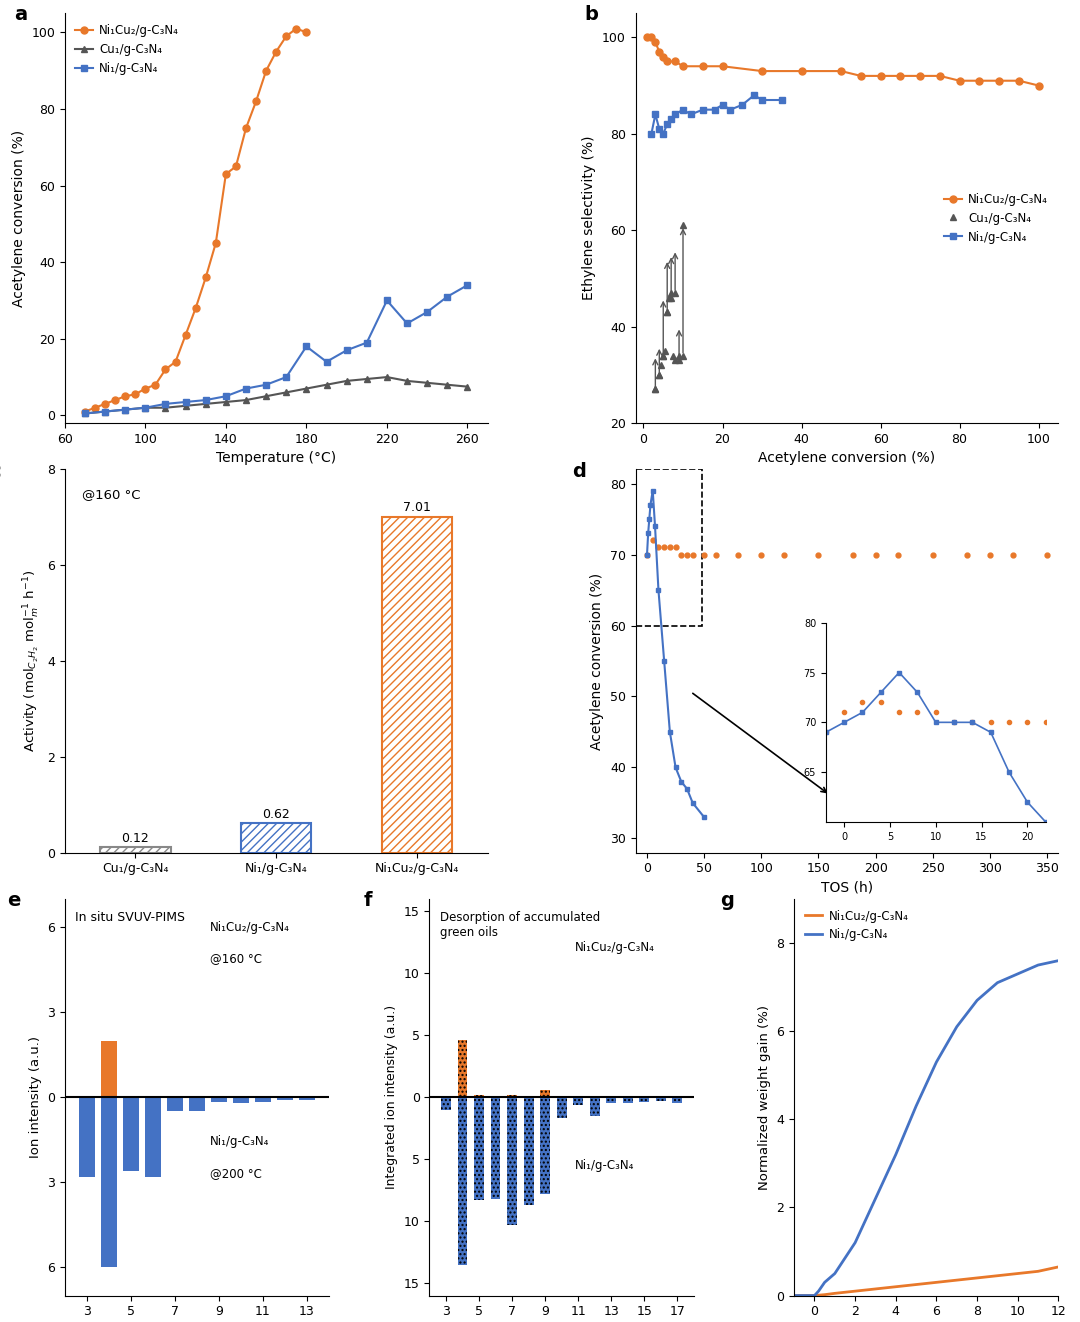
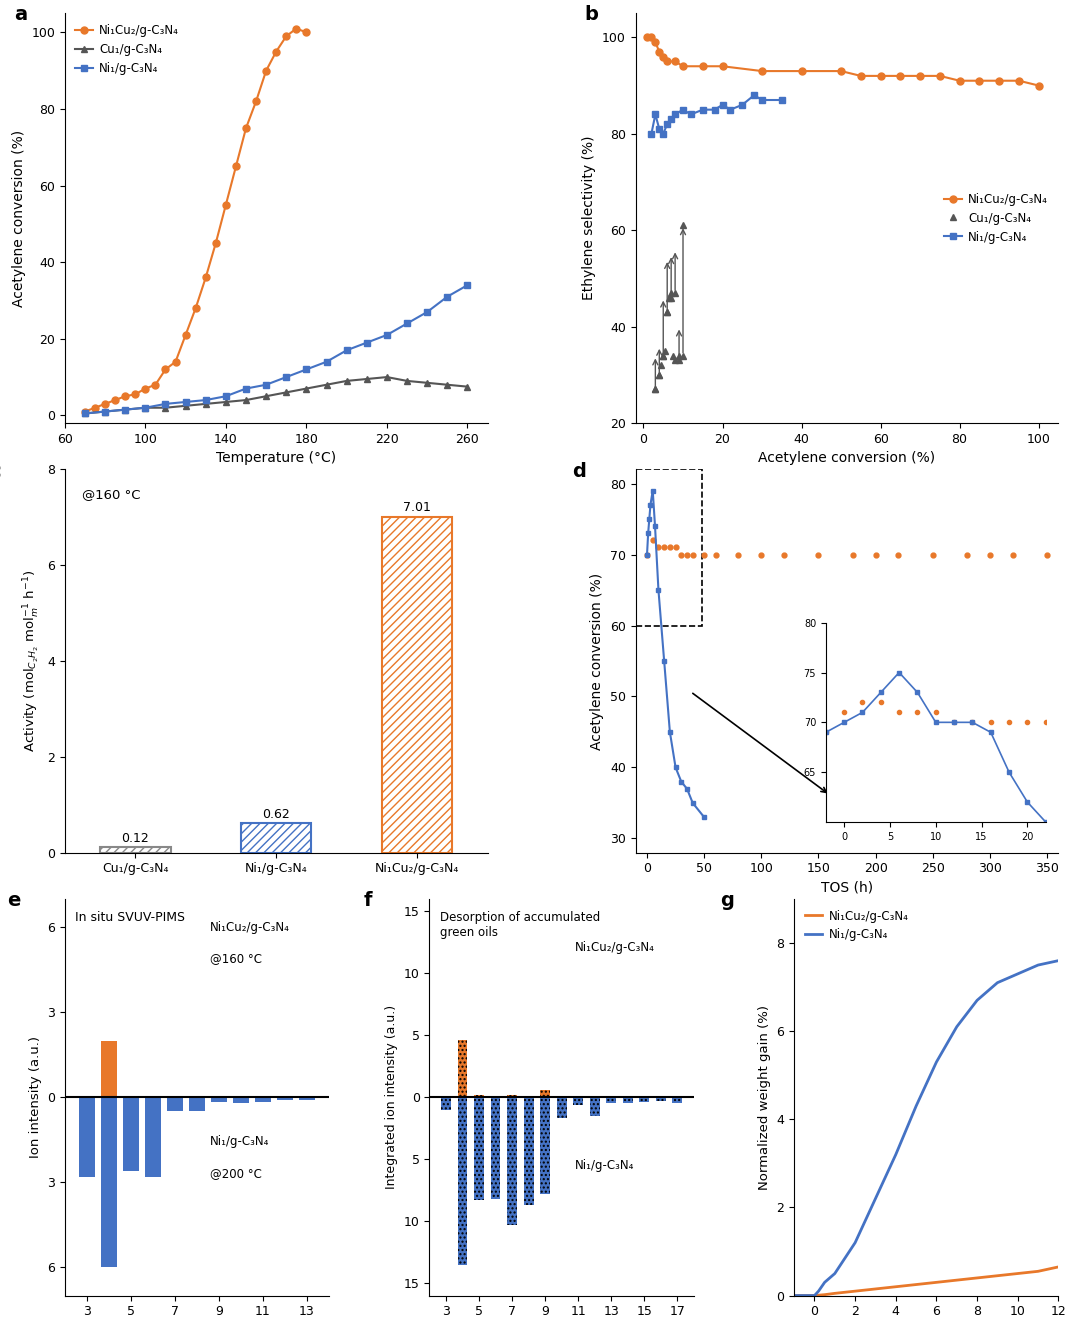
Ni₁Cu₂/g-C₃N₄/140: 63.0 -> 55.0
Ni₁/g-C₃N₄/180: 18.0 -> 12.0
Ni₁/g-C₃N₄/220: 30.0 -> 21.0
